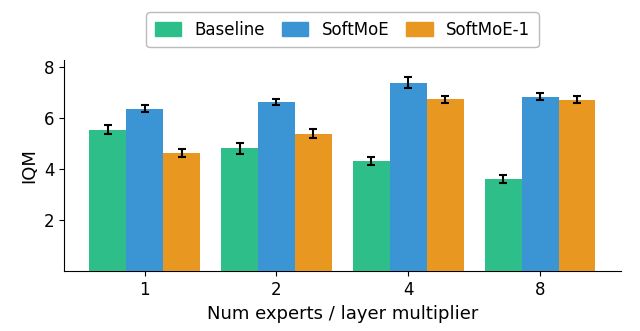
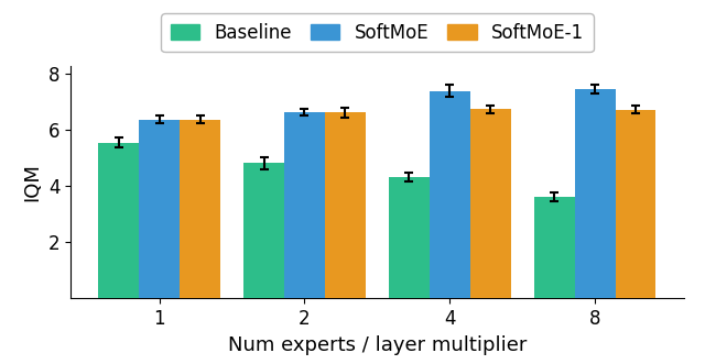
SoftMoE-1/1: 4.65 -> 6.38
SoftMoE-1/2: 5.40 -> 6.62
SoftMoE/8: 6.85 -> 7.45
